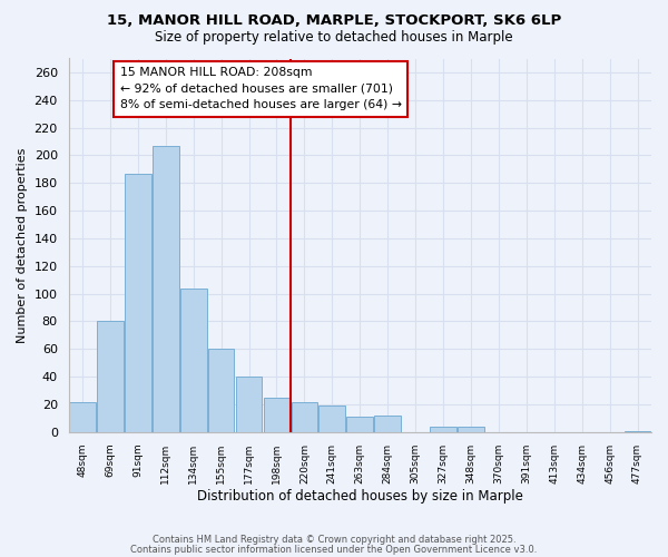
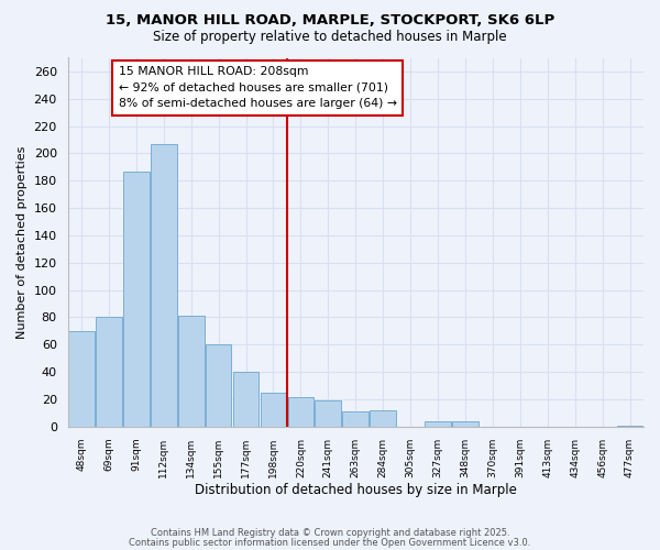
48sqm: 22 -> 70
134sqm: 104 -> 81
